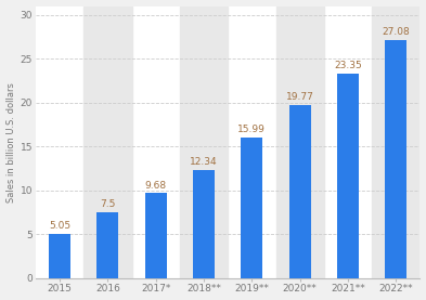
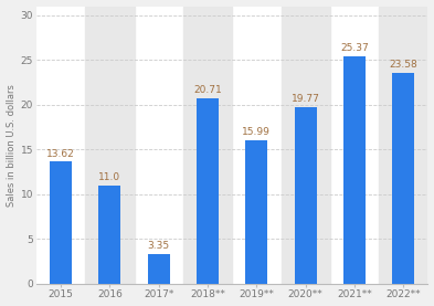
2015: 5.05 -> 13.62
2016: 7.5 -> 11.0
2017*: 9.68 -> 3.35
2018**: 12.34 -> 20.71
2021**: 23.35 -> 25.37
2022**: 27.08 -> 23.58
